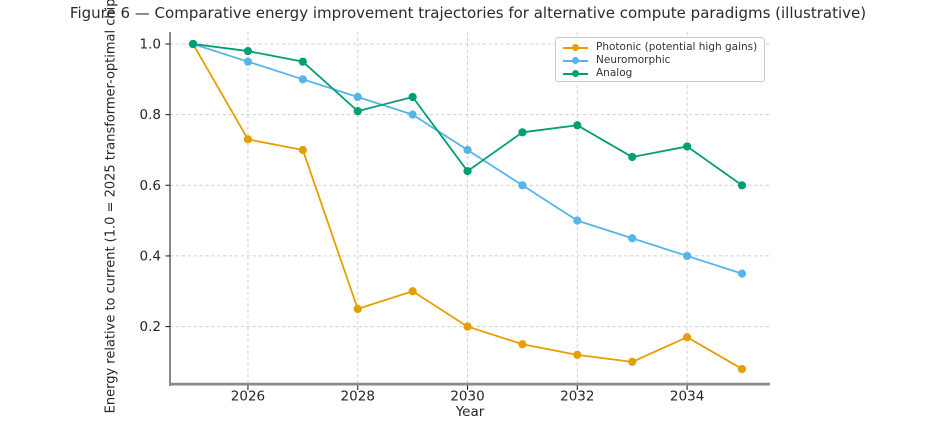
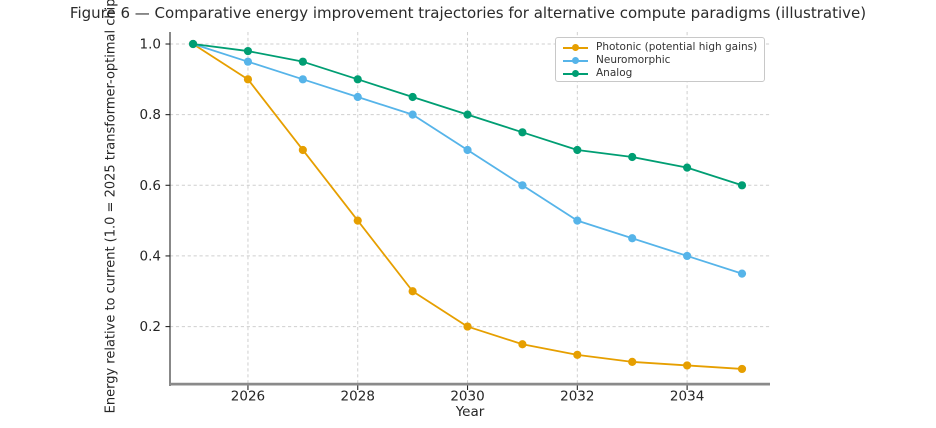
Photonic (potential high gains)/2026: 0.73 -> 0.90
Photonic (potential high gains)/2028: 0.25 -> 0.50
Analog/2028: 0.81 -> 0.90
Analog/2030: 0.64 -> 0.80
Analog/2032: 0.77 -> 0.70
Photonic (potential high gains)/2034: 0.17 -> 0.09
Analog/2034: 0.71 -> 0.65
